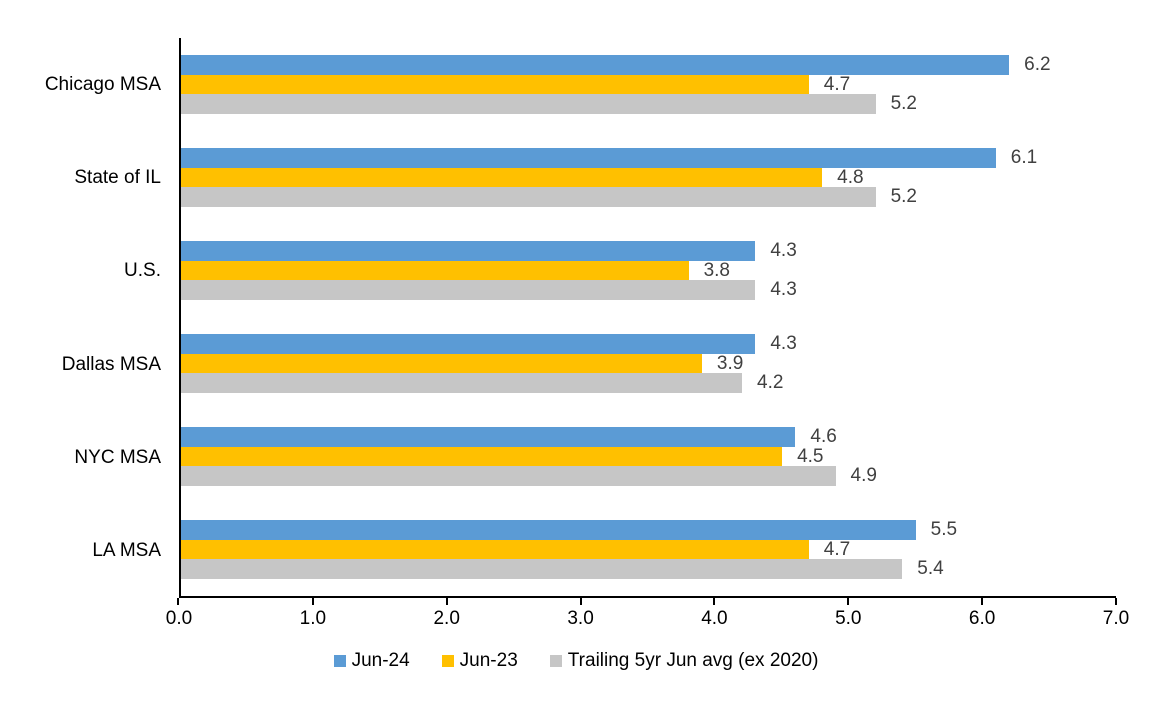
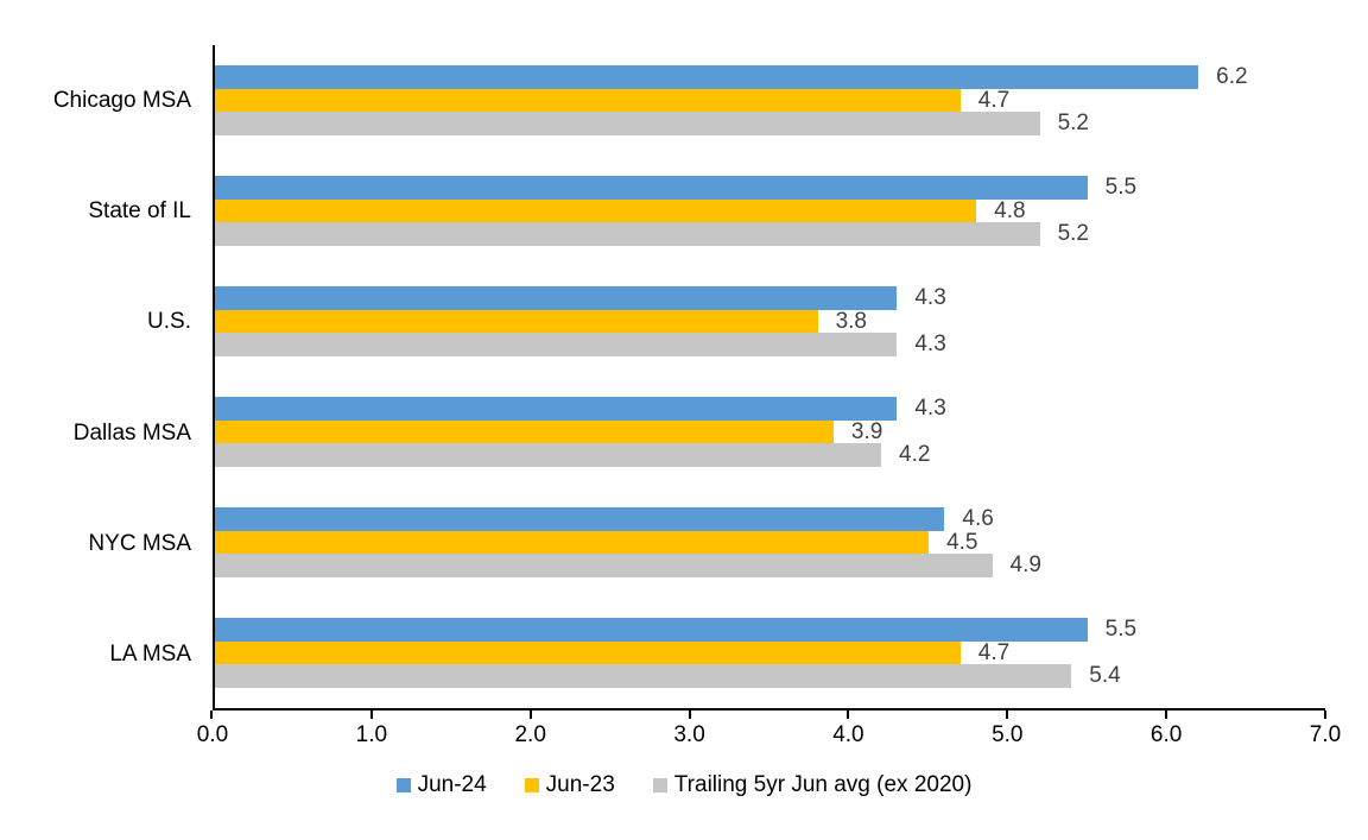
Jun-24/State of IL: 6.1 -> 5.5
